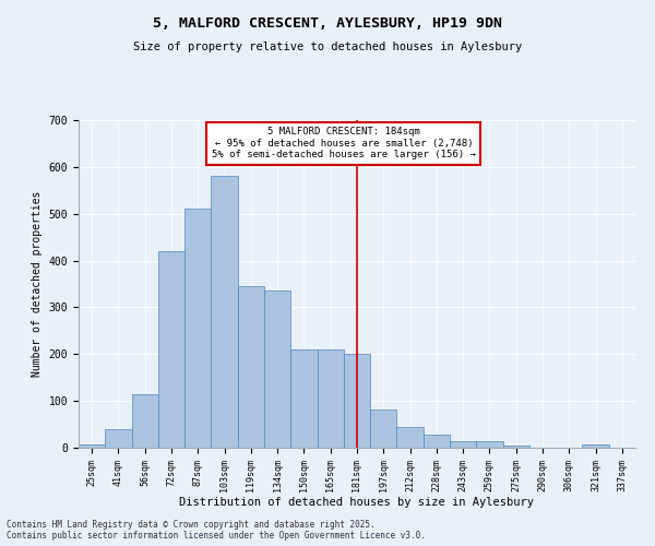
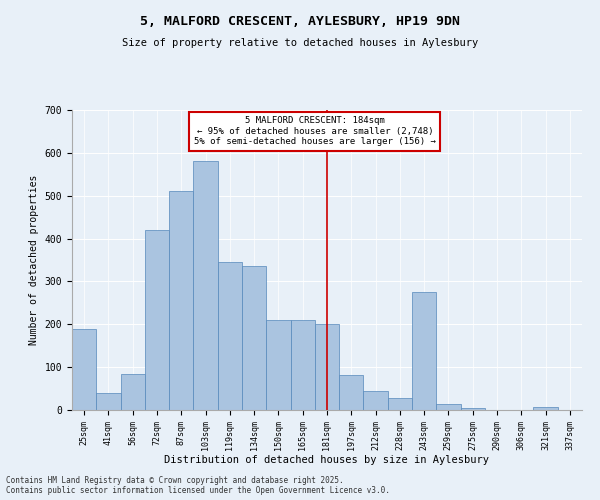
25sqm: 8 -> 190
56sqm: 115 -> 85
243sqm: 14 -> 275
